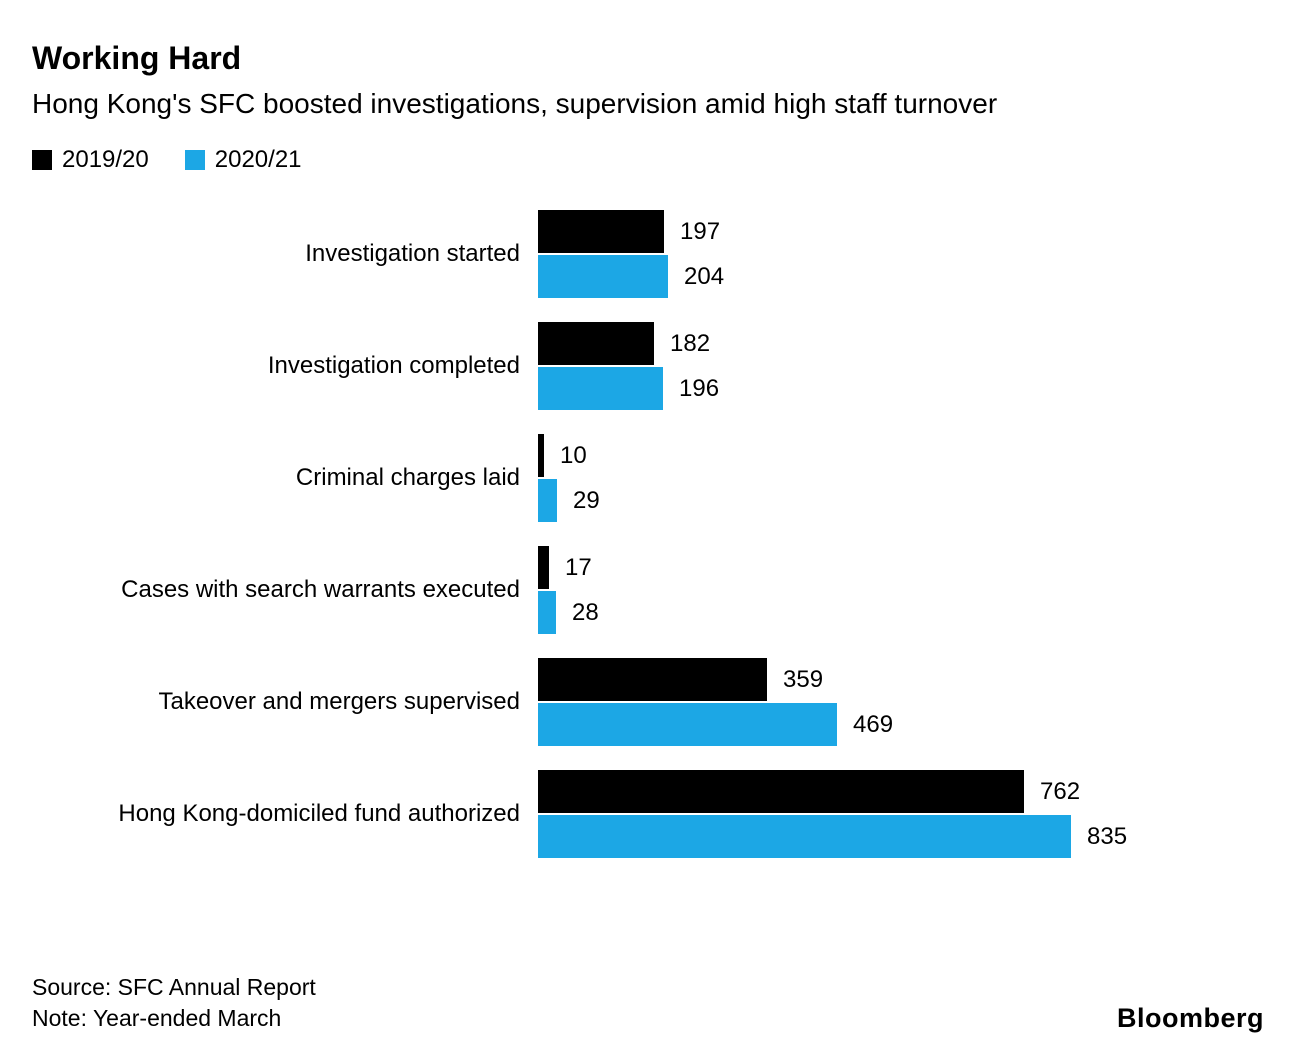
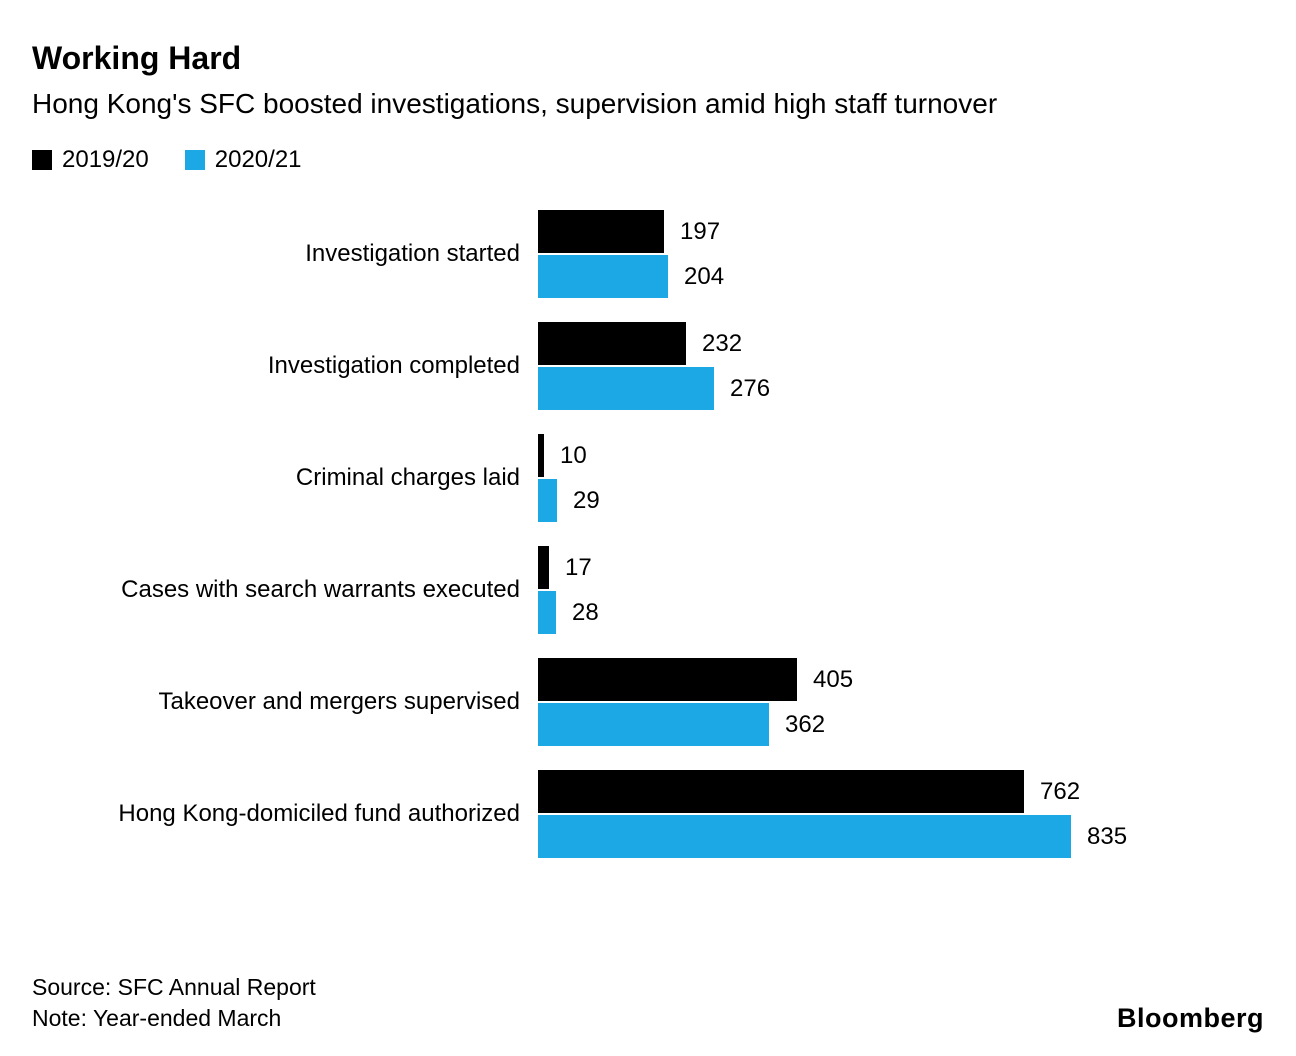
2019/20/Investigation completed: 182 -> 232
2020/21/Investigation completed: 196 -> 276
2019/20/Takeover and mergers supervised: 359 -> 405
2020/21/Takeover and mergers supervised: 469 -> 362
